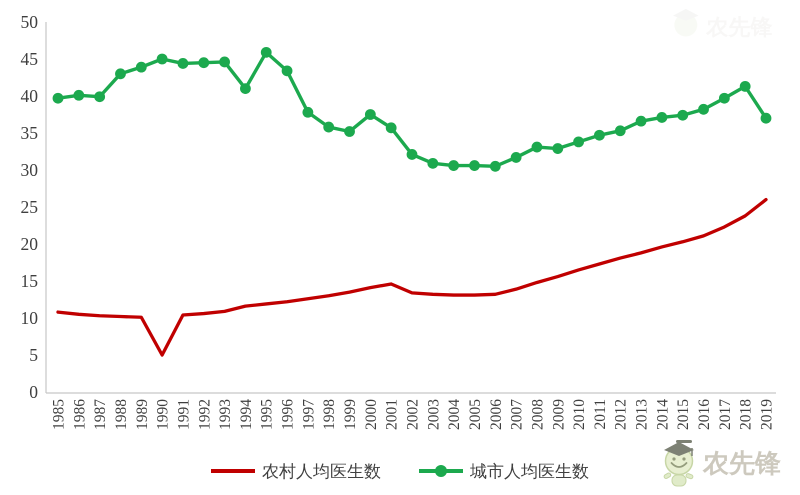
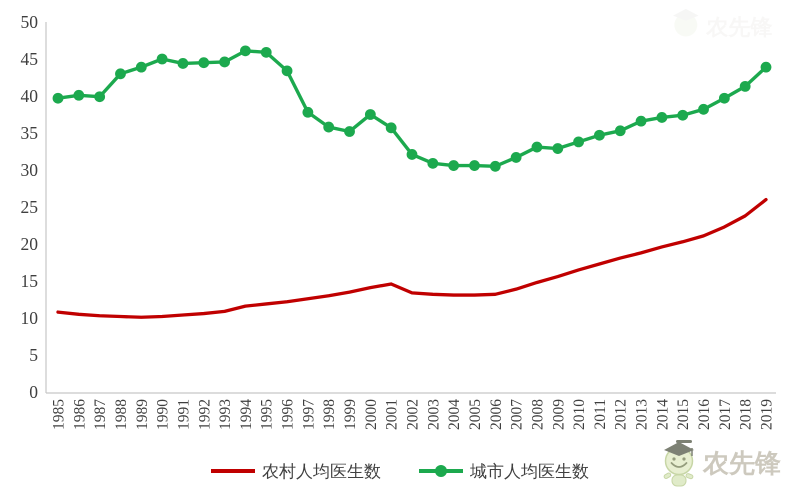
农村人均医生数/1990: 5 -> 10
城市人均医生数/1994: 41 -> 46
城市人均医生数/2019: 37 -> 44
